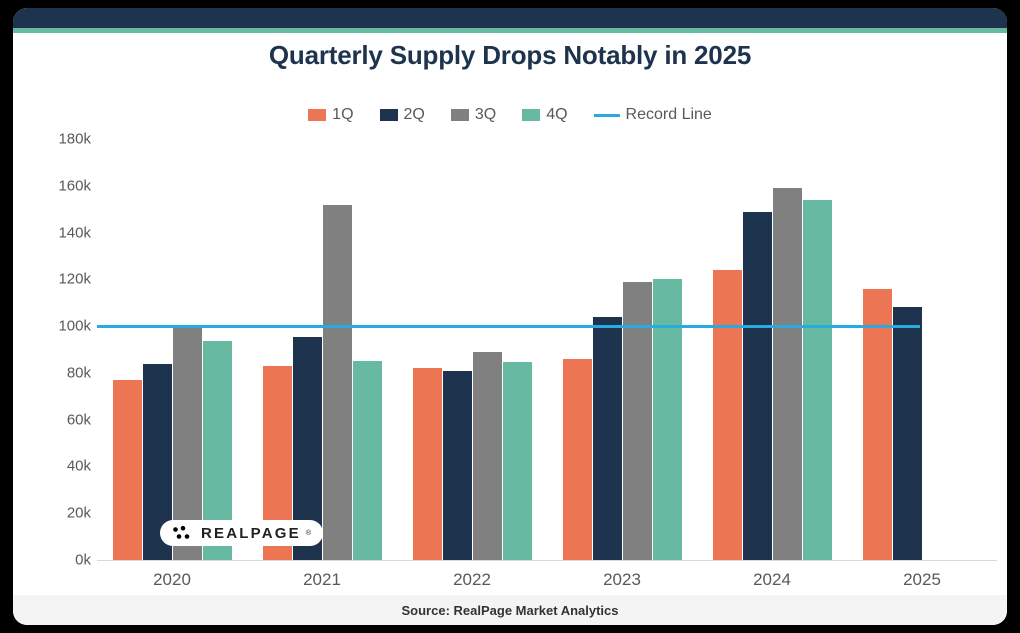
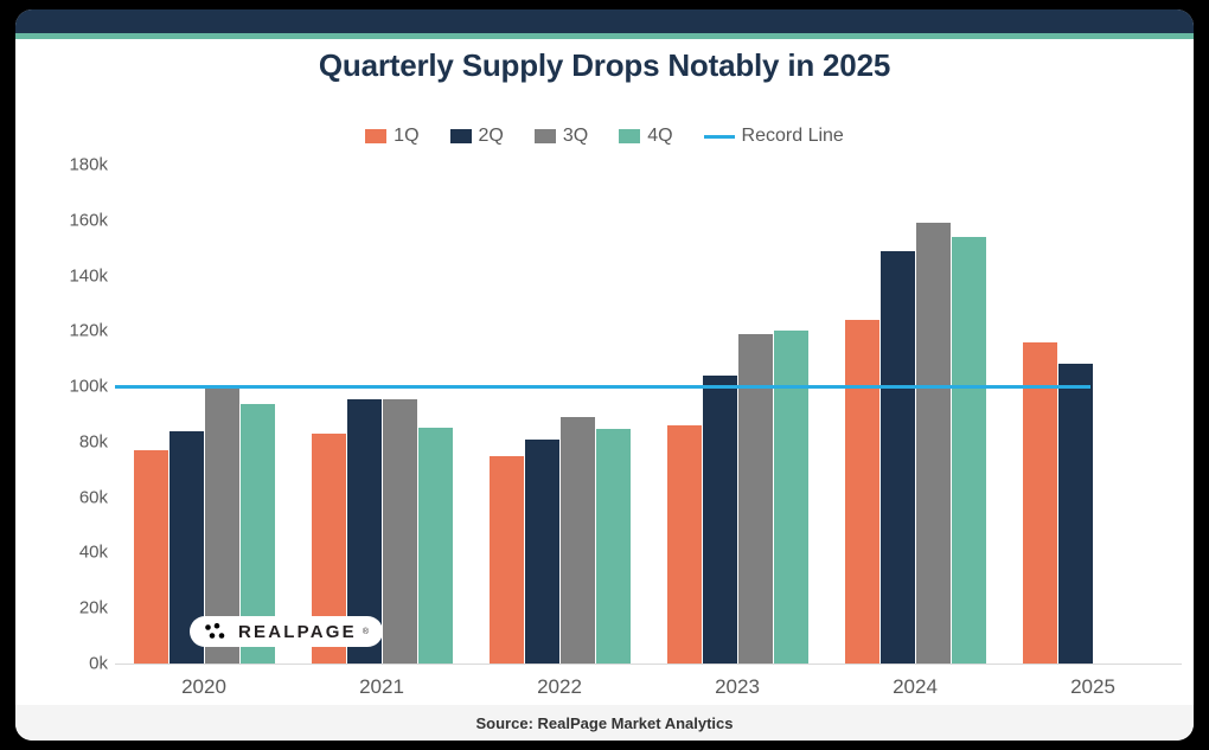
3Q/2021: 152k -> 96k
1Q/2022: 82k -> 75k
